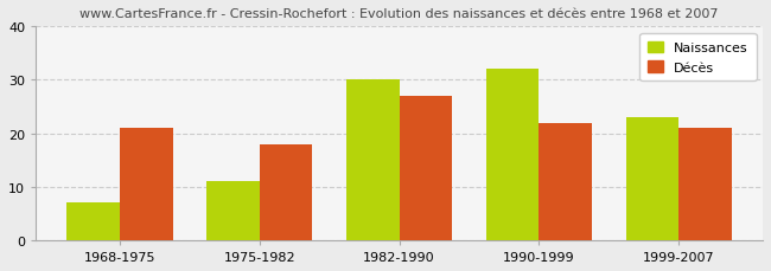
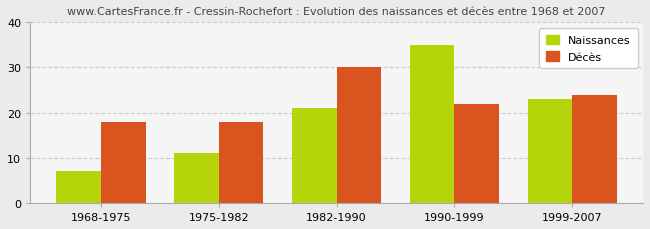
Décès/1968-1975: 21 -> 18
Naissances/1982-1990: 30 -> 21
Décès/1982-1990: 27 -> 30
Naissances/1990-1999: 32 -> 35
Décès/1999-2007: 21 -> 24
